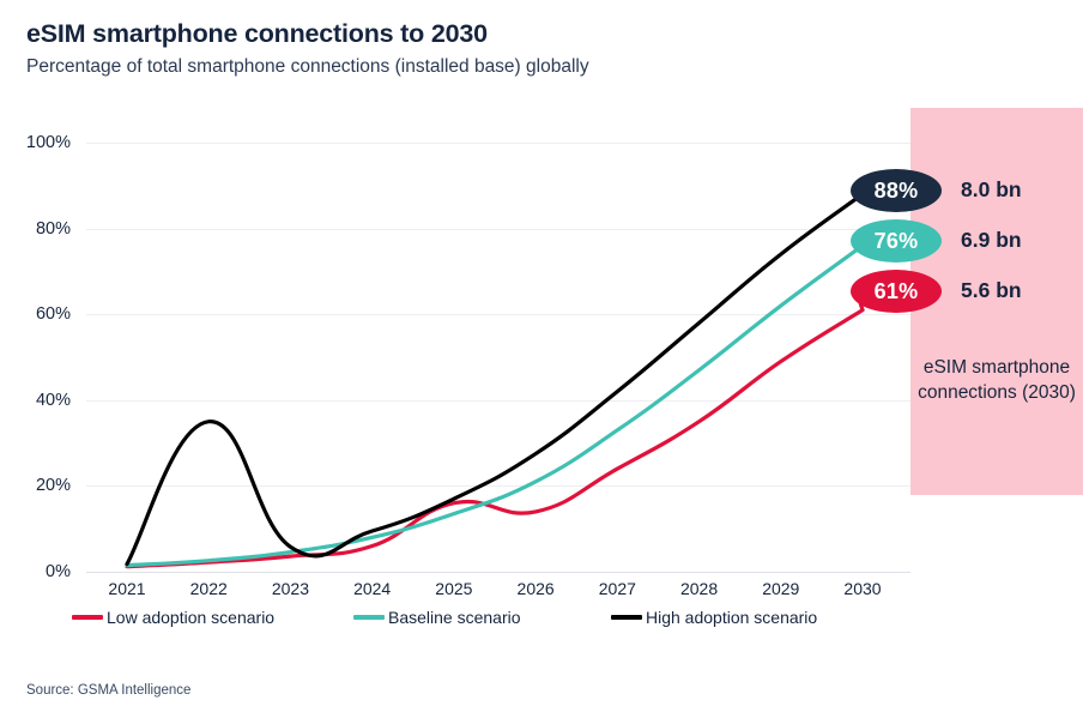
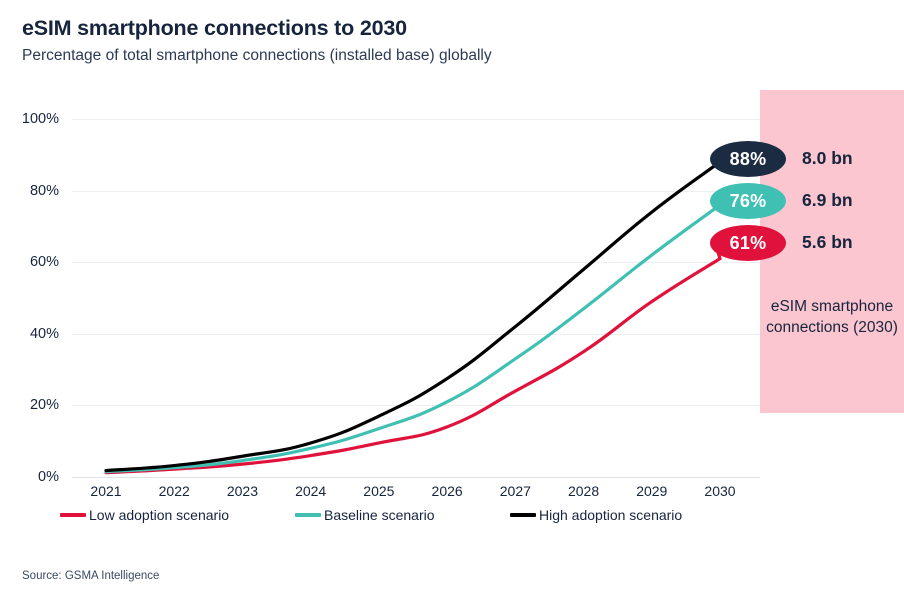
High adoption scenario/2022: 35% -> 3%
Low adoption scenario/2025: 16% -> 10%
